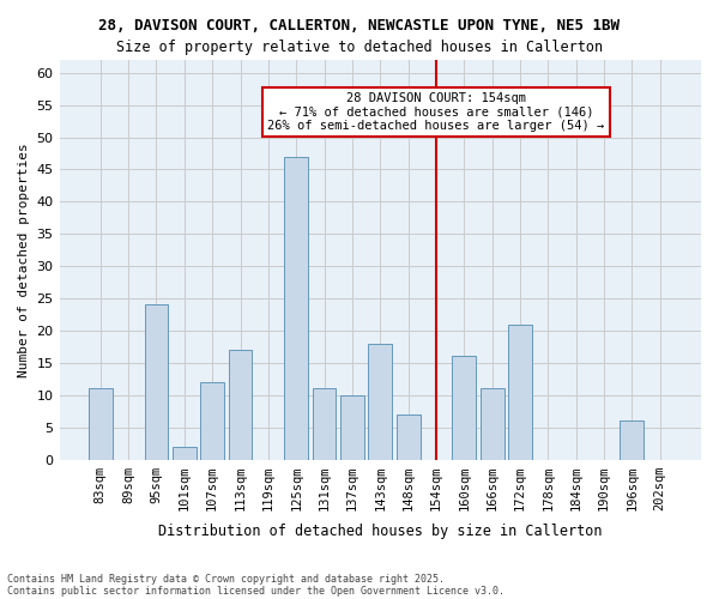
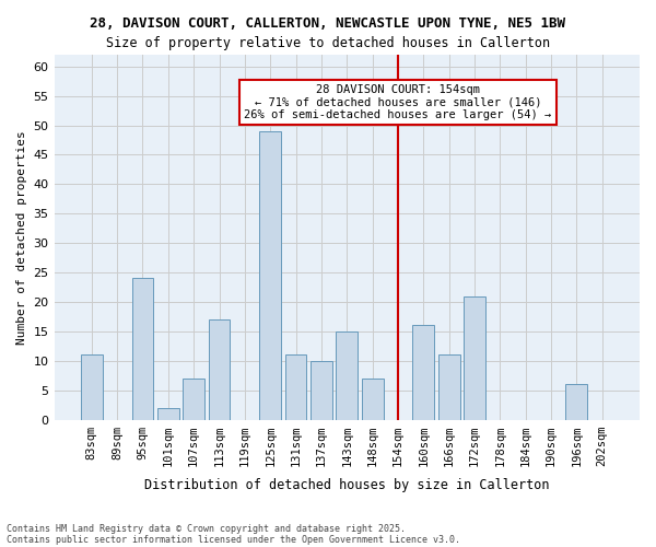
107sqm: 12 -> 7
125sqm: 47 -> 49
143sqm: 18 -> 15
